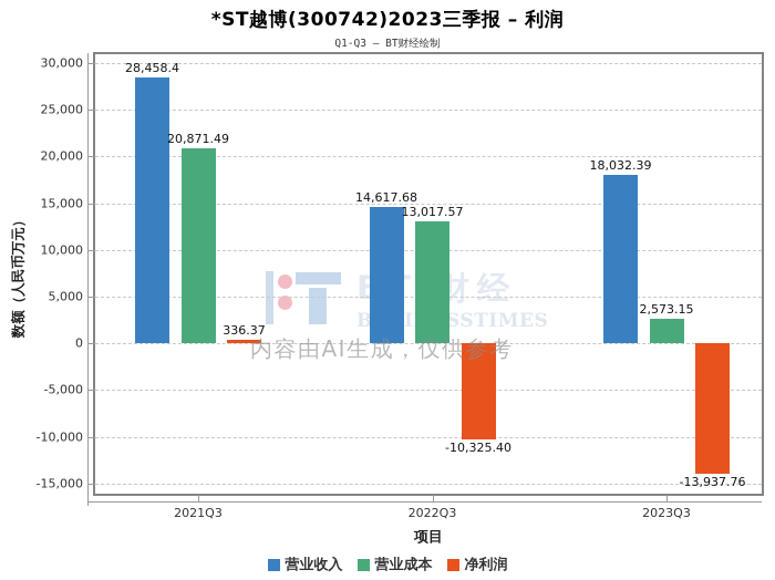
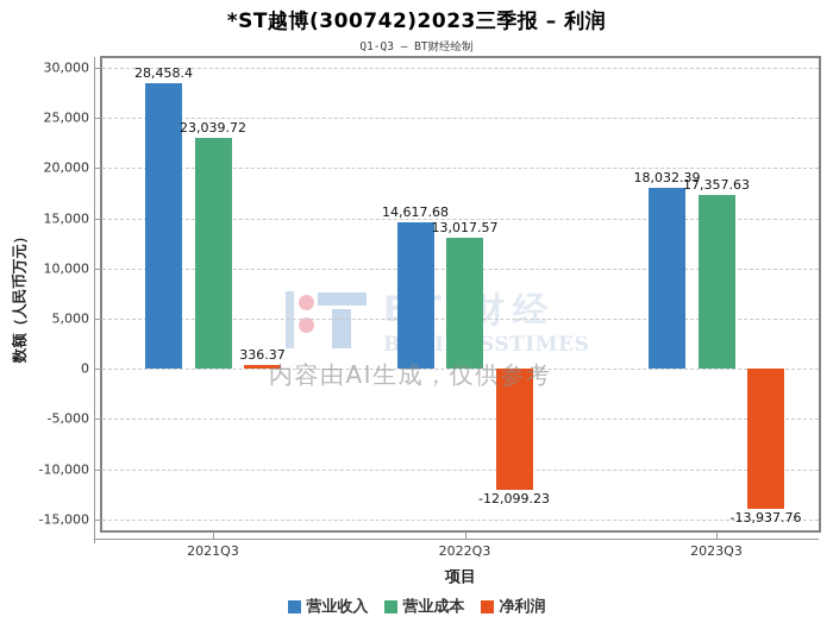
营业成本/2021Q3: 20,871.49 -> 23,039.72
净利润/2022Q3: -10,325.40 -> -12,099.23
营业成本/2023Q3: 2,573.15 -> 17,357.63
